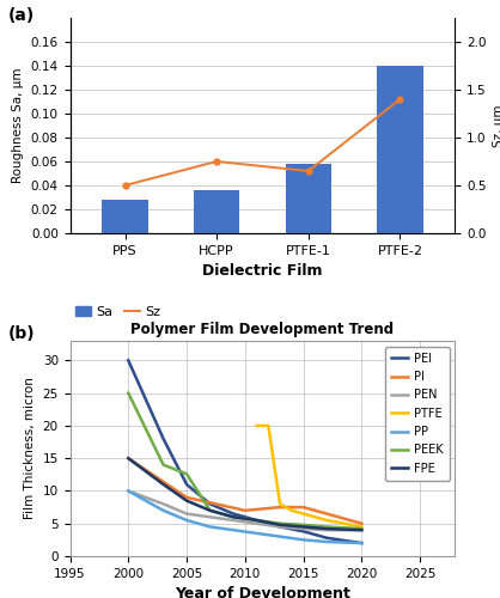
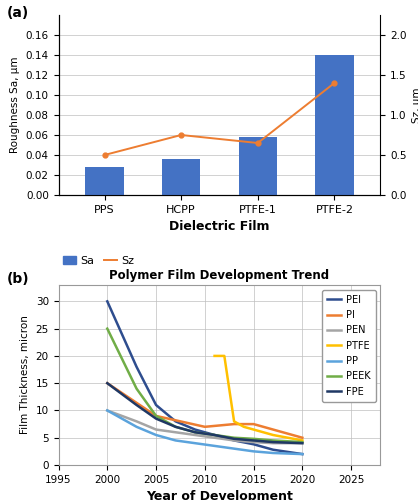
Polymer Film Development Trend/PEEK/2005: 12.6 -> 9.0
